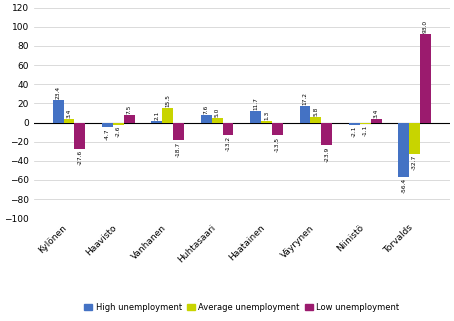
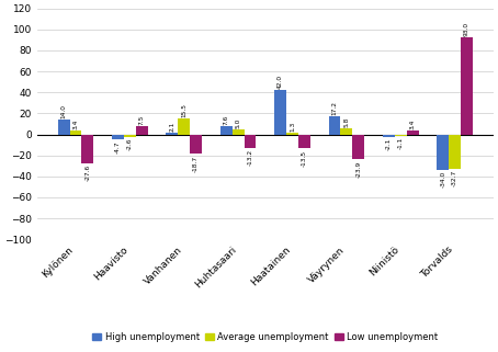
High unemployment/Kylönen: 23 -> 14
High unemployment/Haatainen: 12 -> 42
High unemployment/Torvalds: -56 -> -34
